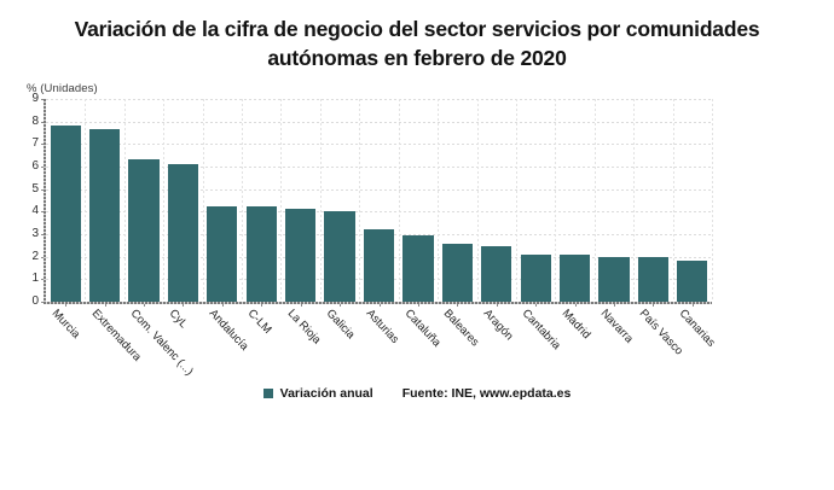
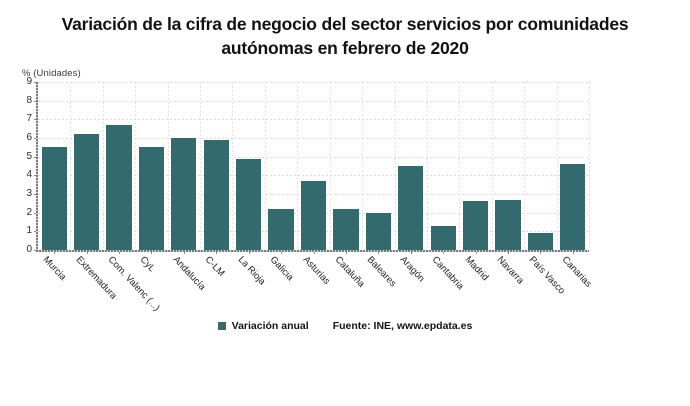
Murcia: 7.8 -> 5.5
Extremadura: 7.7 -> 6.2
Com. Valenc (...): 6.3 -> 6.7
CyL: 6.1 -> 5.5
Andalucía: 4.2 -> 6.0
C-LM: 4.2 -> 5.9
La Rioja: 4.1 -> 4.9
Galicia: 4.0 -> 2.2
Asturias: 3.2 -> 3.7
Cataluña: 3.0 -> 2.2
Baleares: 2.5 -> 2.0
Aragón: 2.5 -> 4.5
Cantabria: 2.1 -> 1.3
Madrid: 2.1 -> 2.6
Navarra: 2.0 -> 2.7
País Vasco: 2.0 -> 0.9
Canarias: 1.8 -> 4.6
